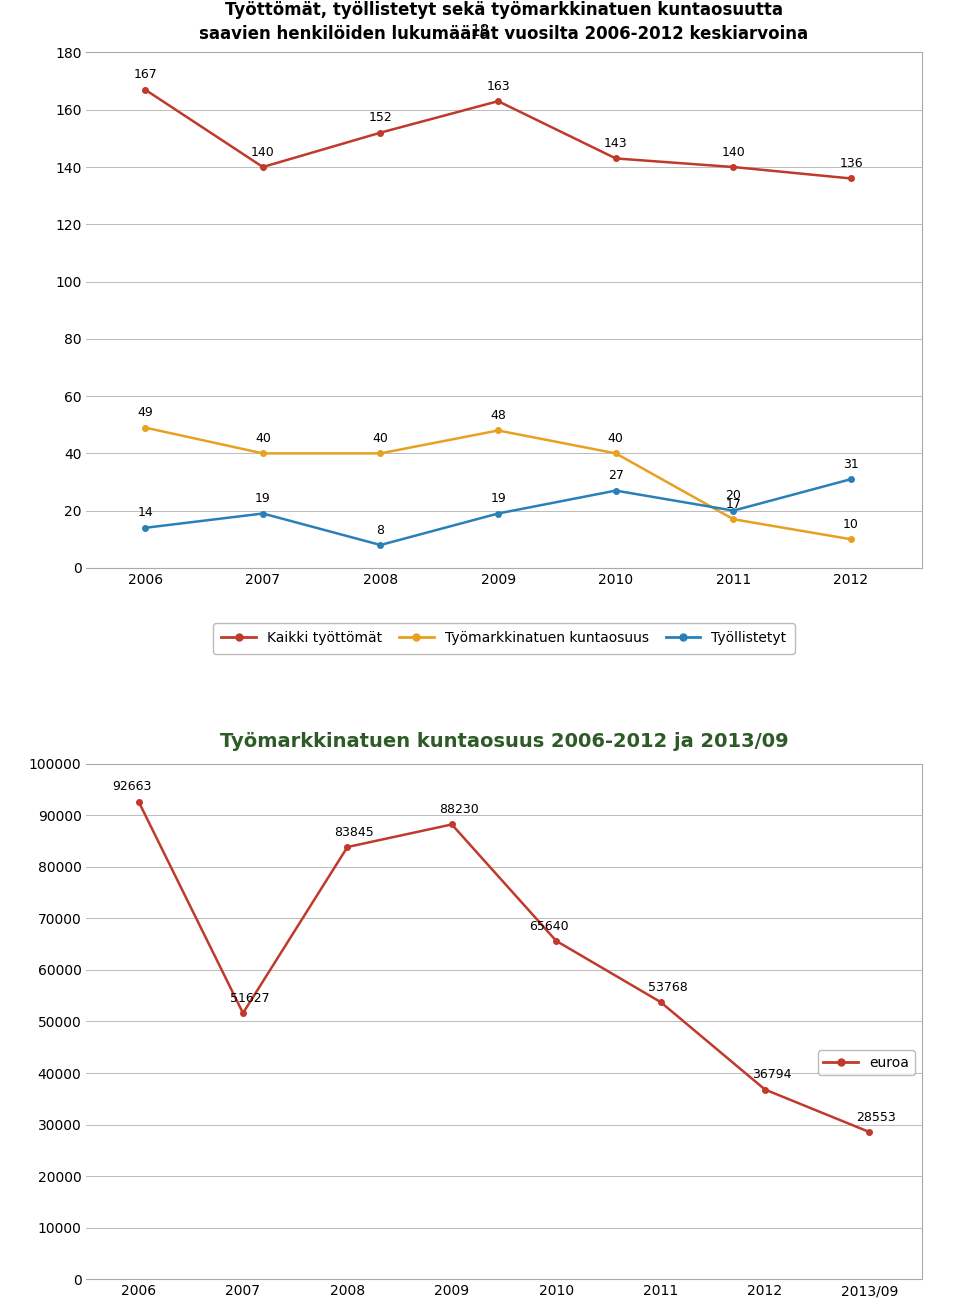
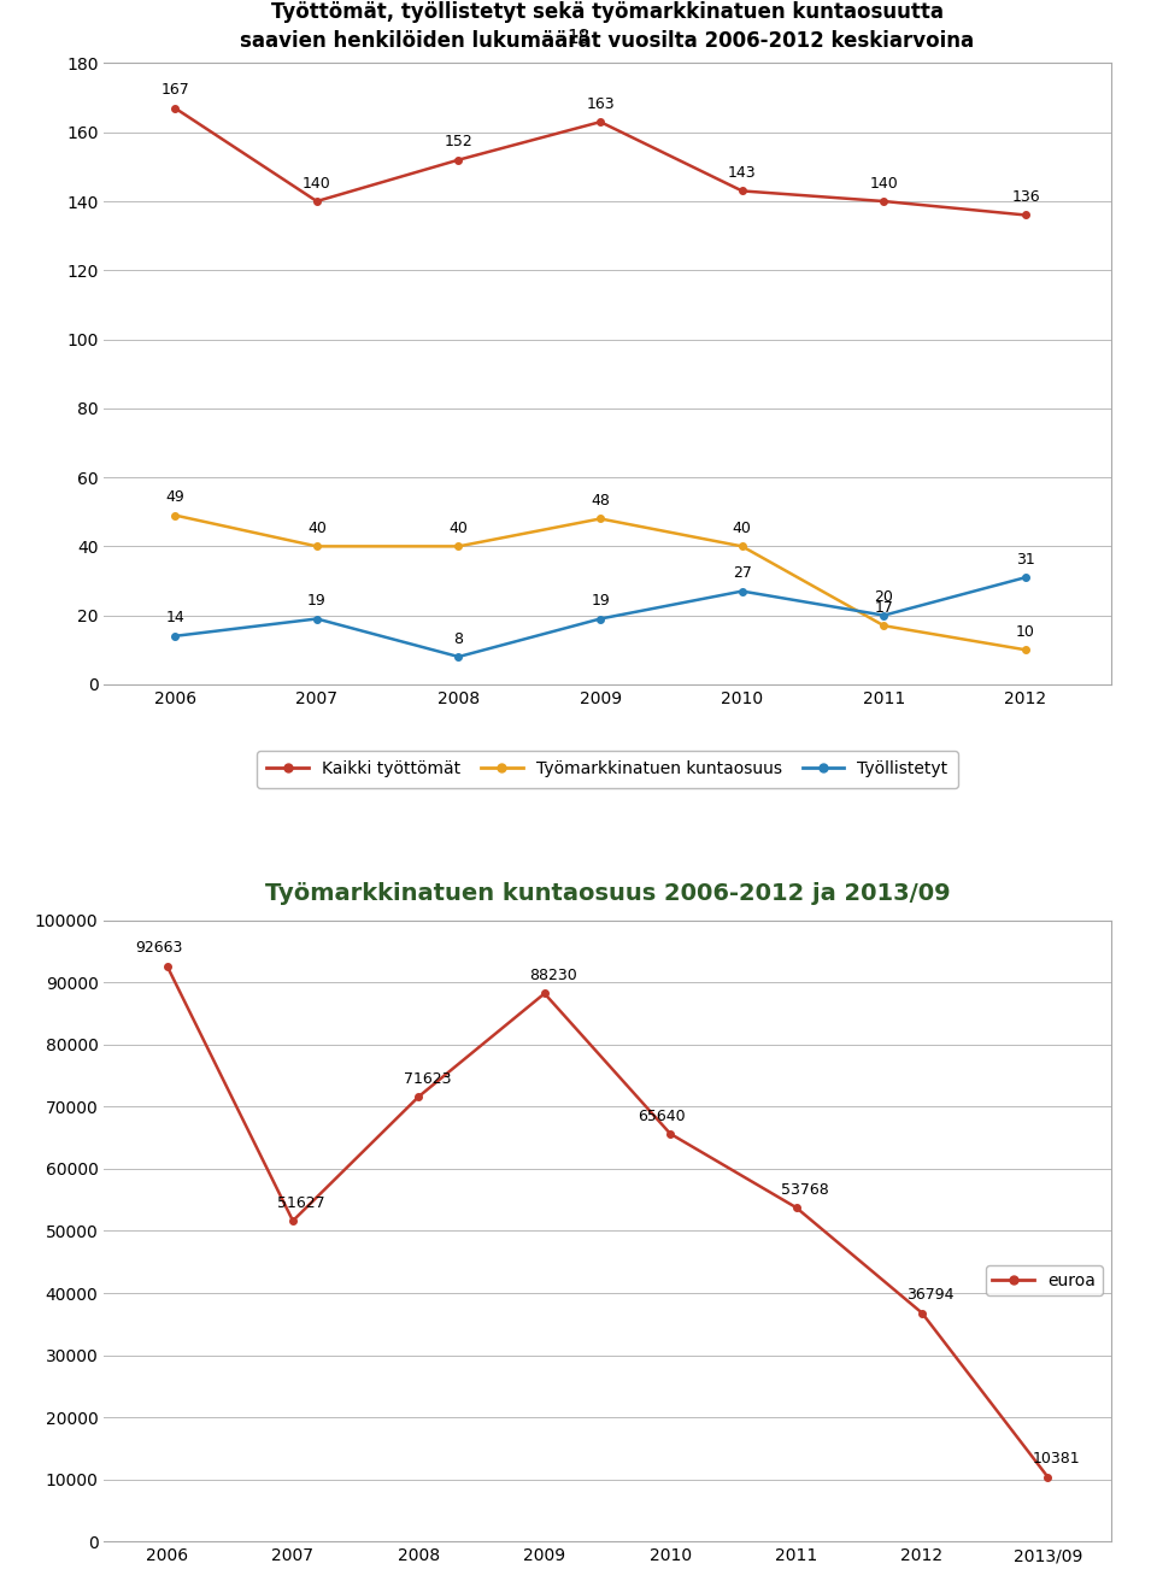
Työmarkkinatuen kuntaosuus 2006-2012 ja 2013/09/2008: 83845 -> 71623
Työmarkkinatuen kuntaosuus 2006-2012 ja 2013/09/2013/09: 28553 -> 10381
